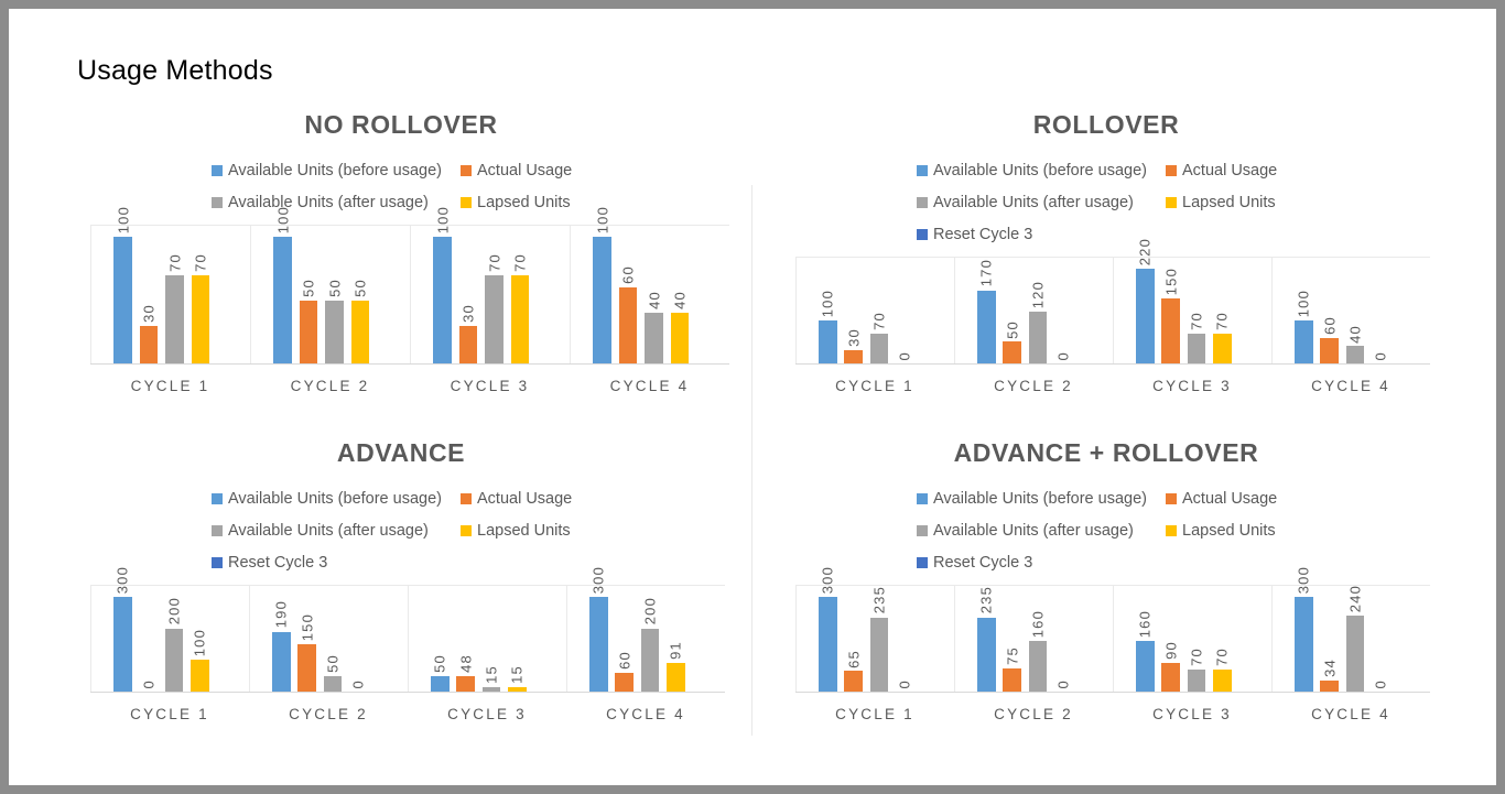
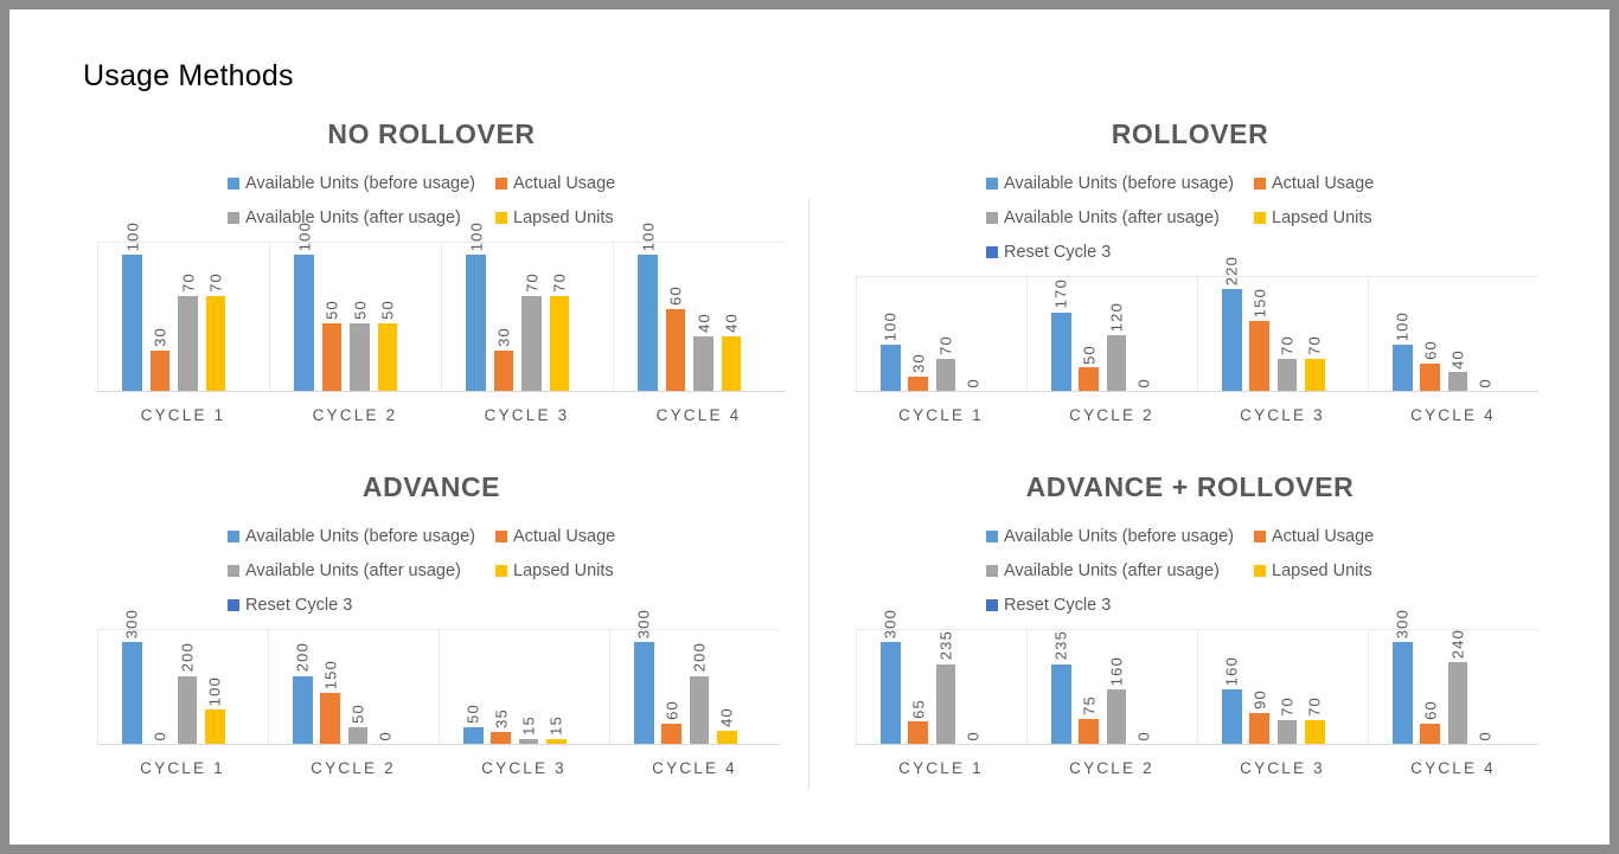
ADVANCE/Available Units (before usage)/CYCLE 2: 190 -> 200
ADVANCE/Actual Usage/CYCLE 3: 48 -> 35
ADVANCE/Lapsed Units/CYCLE 4: 91 -> 40
ADVANCE + ROLLOVER/Actual Usage/CYCLE 4: 34 -> 60
